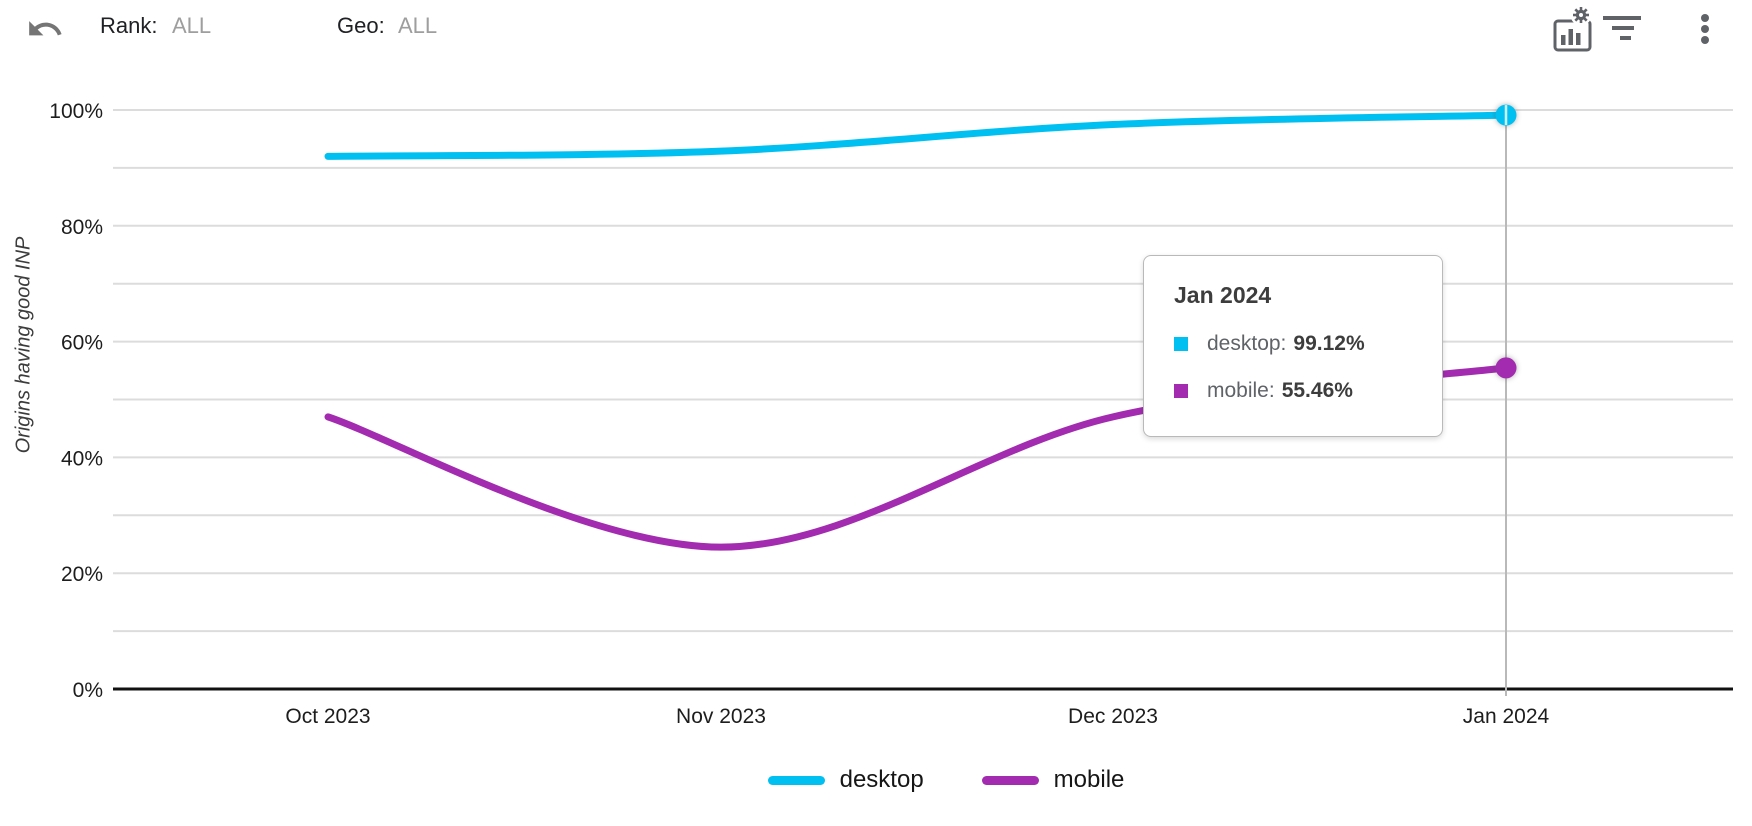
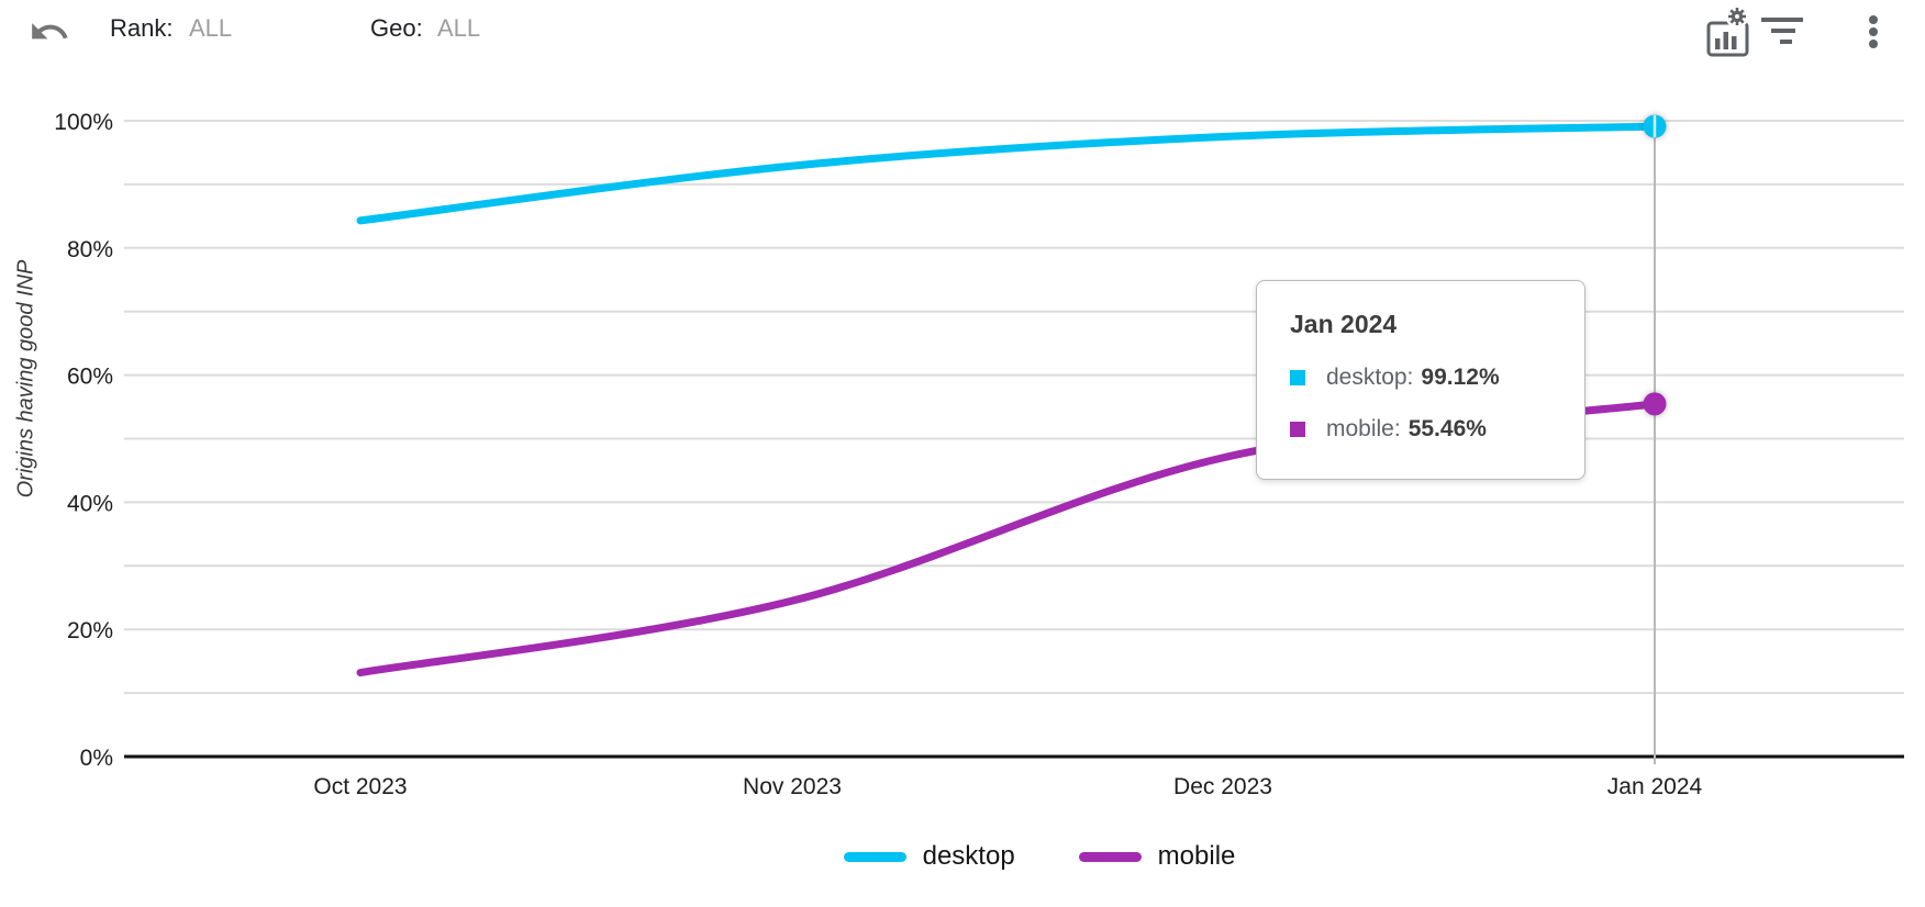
desktop/Oct 2023: 92% -> 84%
mobile/Oct 2023: 47% -> 13%
